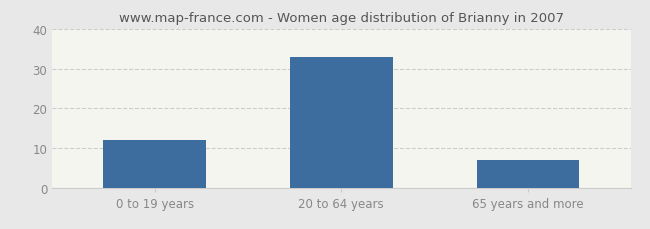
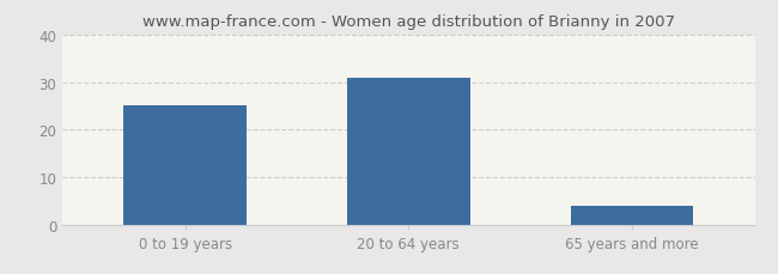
0 to 19 years: 12 -> 25
20 to 64 years: 33 -> 31
65 years and more: 7 -> 4
